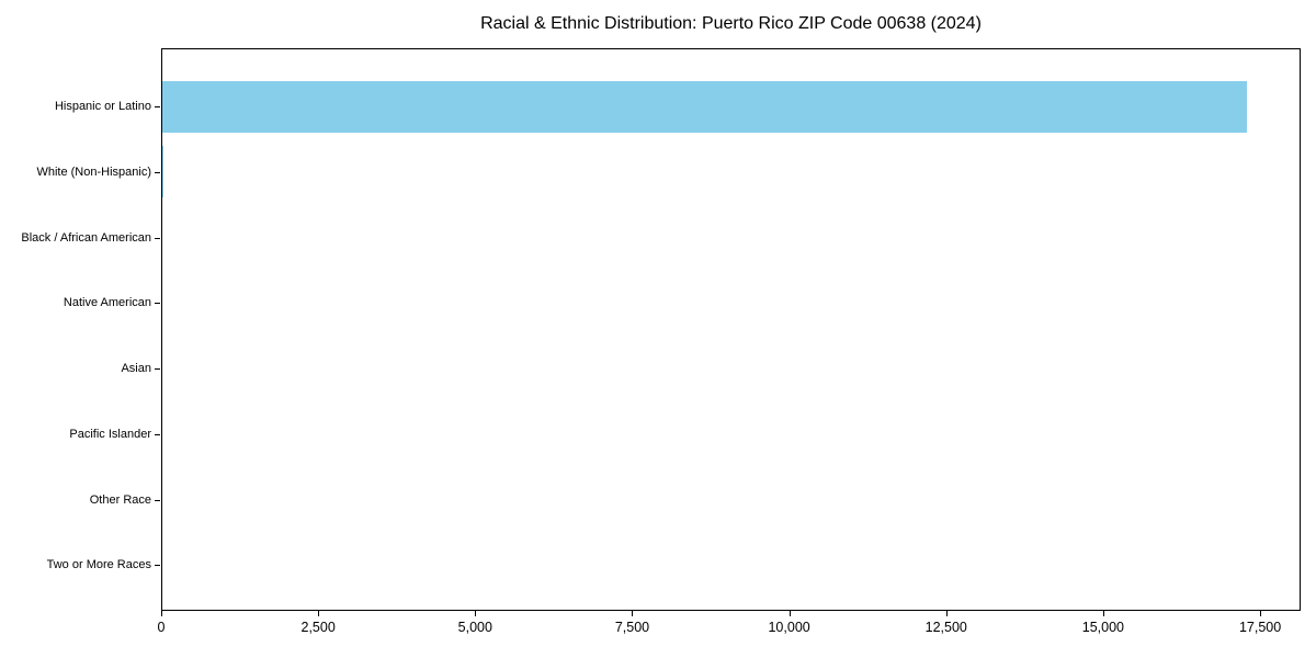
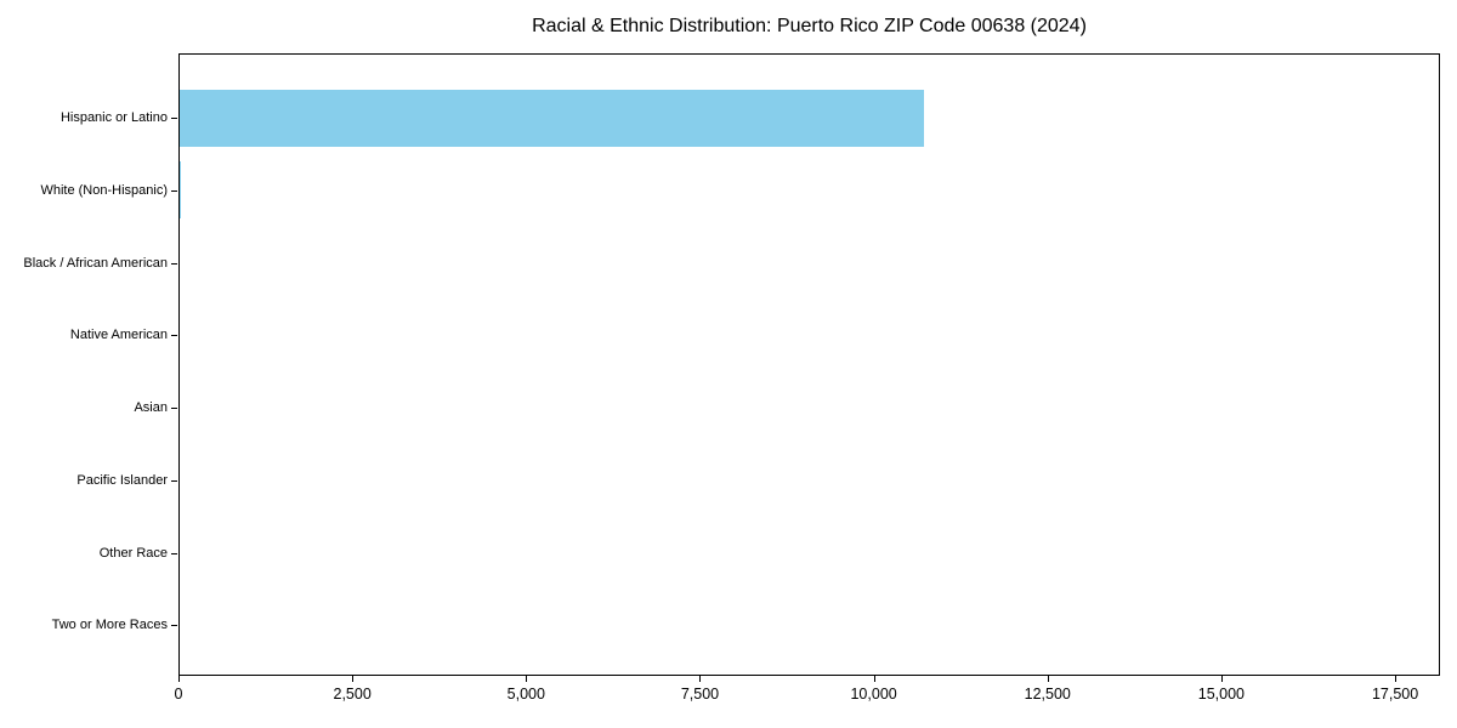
Hispanic or Latino: 17300 -> 10700
